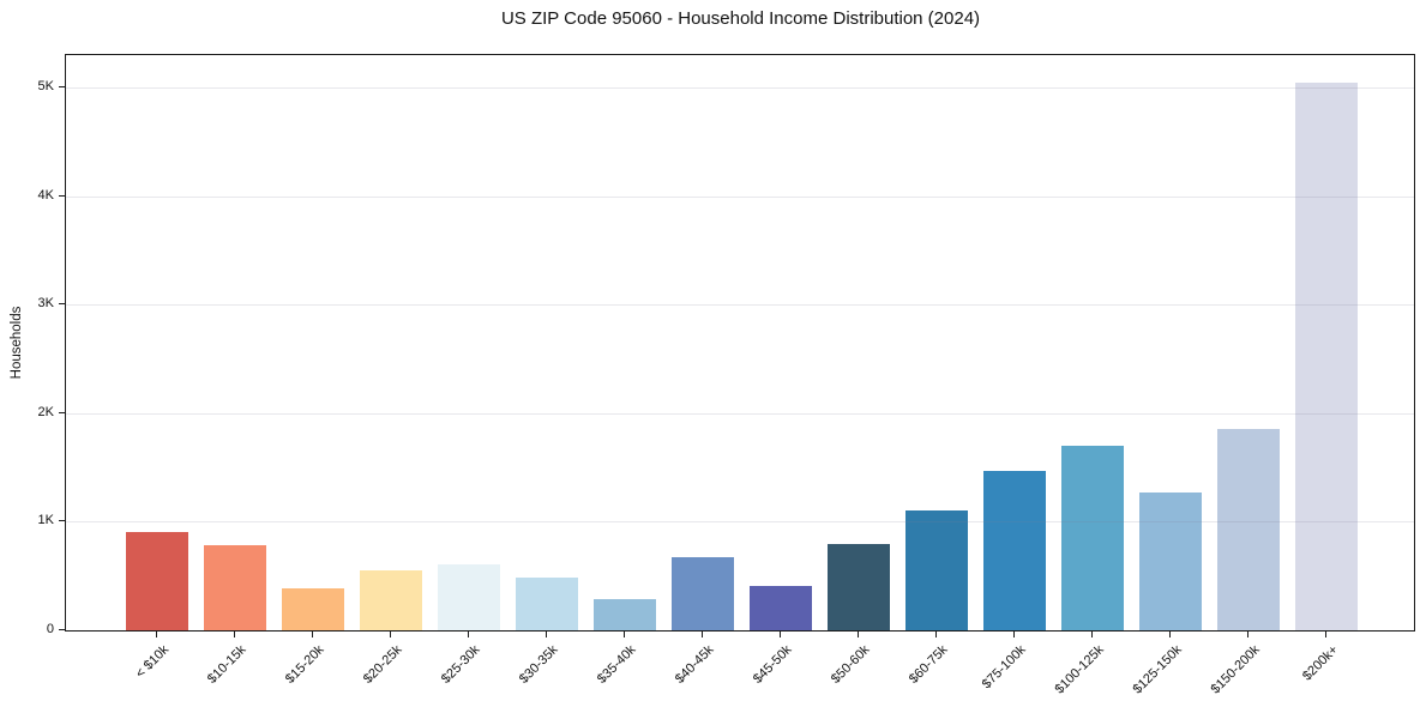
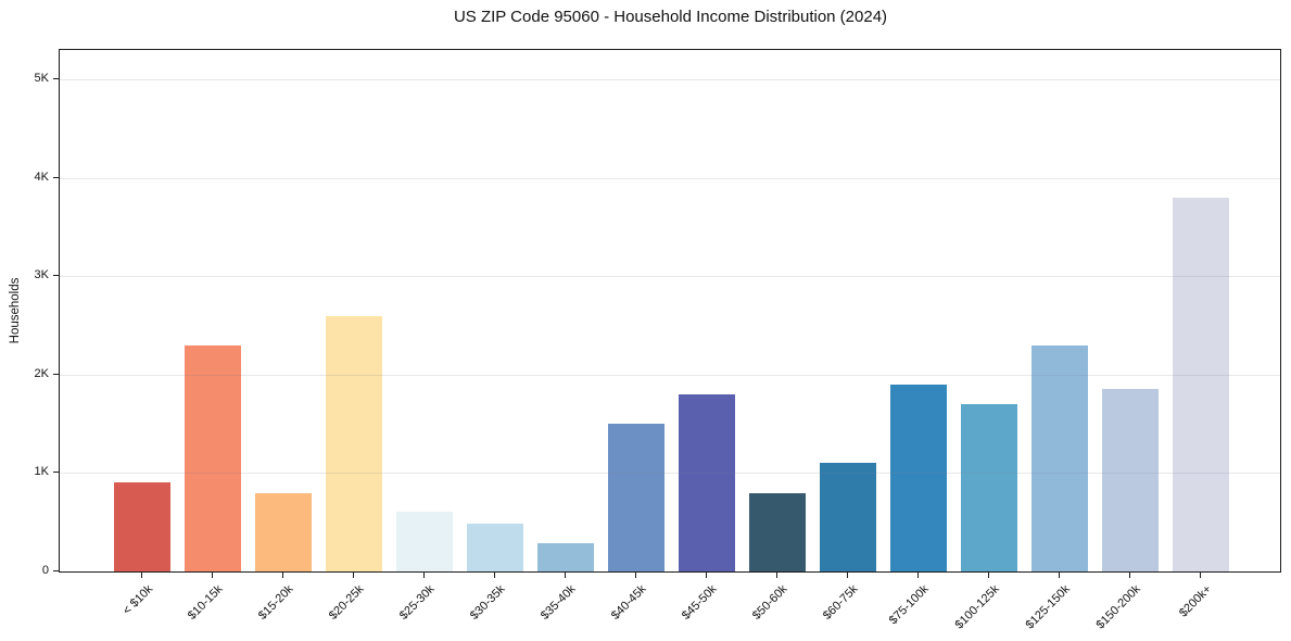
$10-15k: 0.8K -> 2.3K
$15-20k: 0.4K -> 0.8K
$20-25k: 0.6K -> 2.6K
$40-45k: 0.7K -> 1.5K
$45-50k: 0.4K -> 1.8K
$75-100k: 1.5K -> 1.9K
$125-150k: 1.3K -> 2.3K
$200k+: 5.0K -> 3.8K
